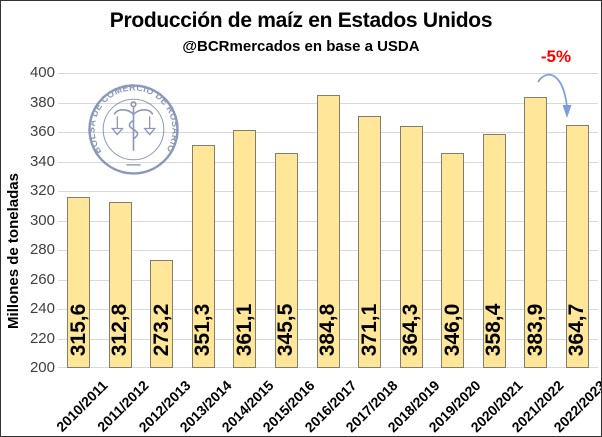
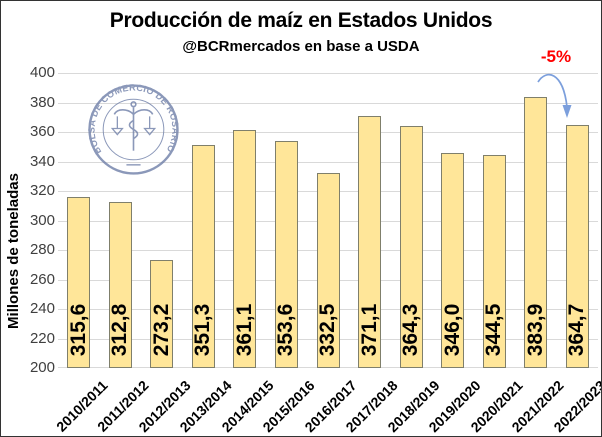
2015/2016: 345,5 -> 353,6
2016/2017: 384,8 -> 332,5
2020/2021: 358,4 -> 344,5
